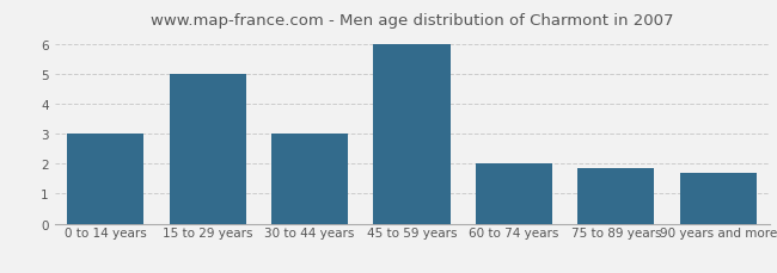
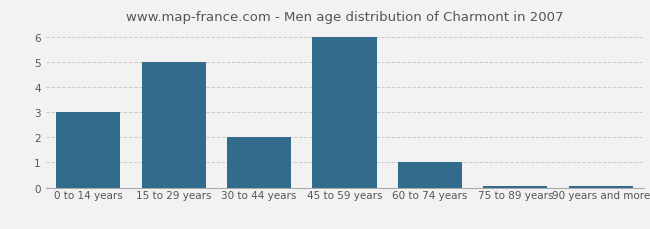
30 to 44 years: 3.00 -> 2.00
60 to 74 years: 2.00 -> 1.00
75 to 89 years: 1.85 -> 0.05
90 years and more: 1.70 -> 0.05
